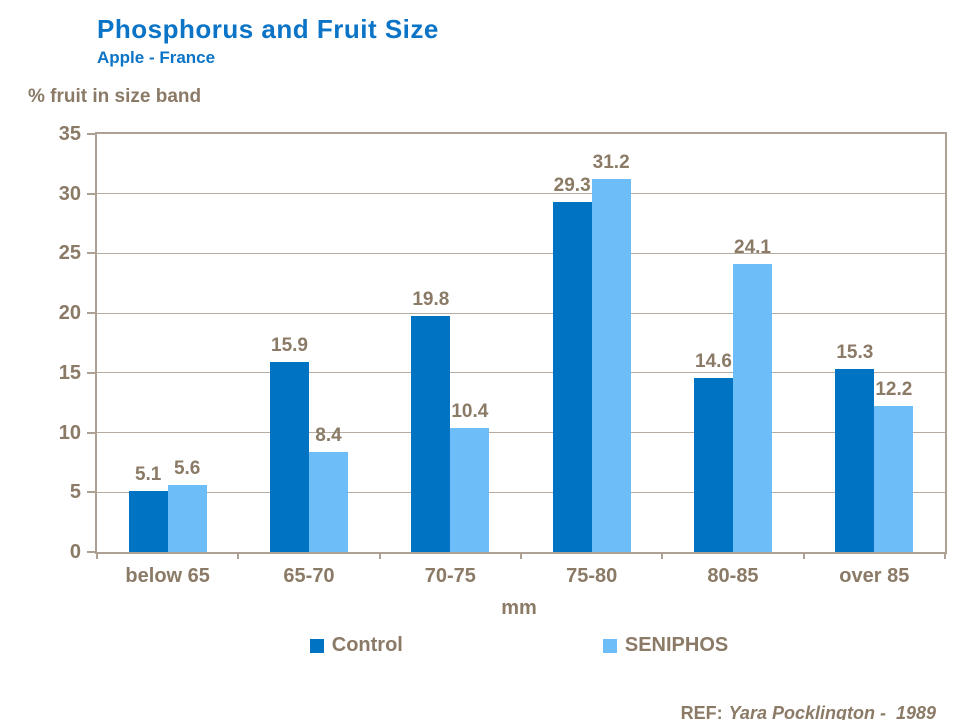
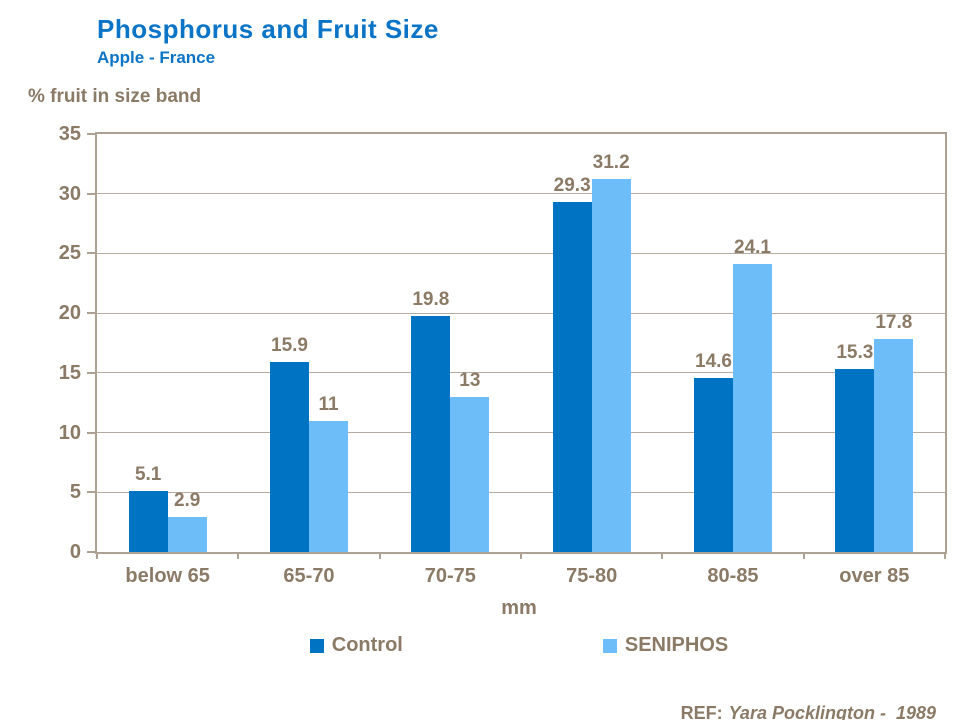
SENIPHOS/below 65: 5.6 -> 2.9
SENIPHOS/65-70: 8.4 -> 11
SENIPHOS/70-75: 10.4 -> 13
SENIPHOS/over 85: 12.2 -> 17.8
